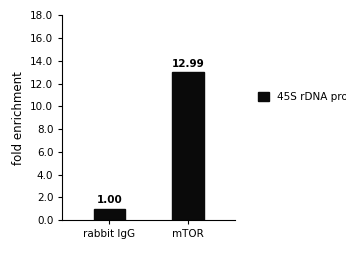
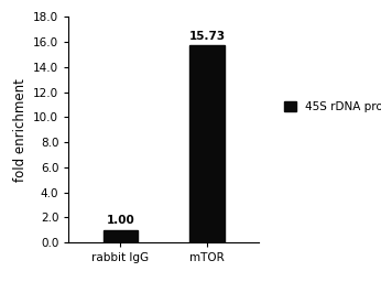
mTOR: 12.99 -> 15.73
